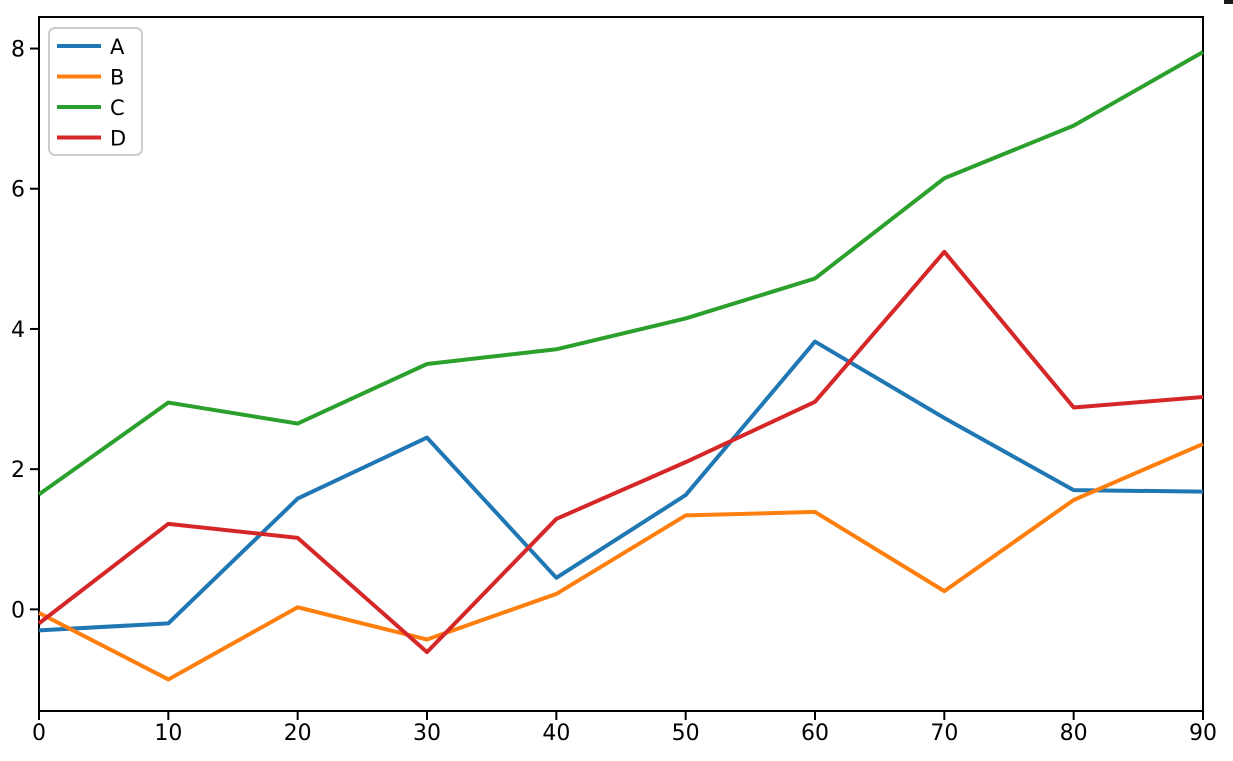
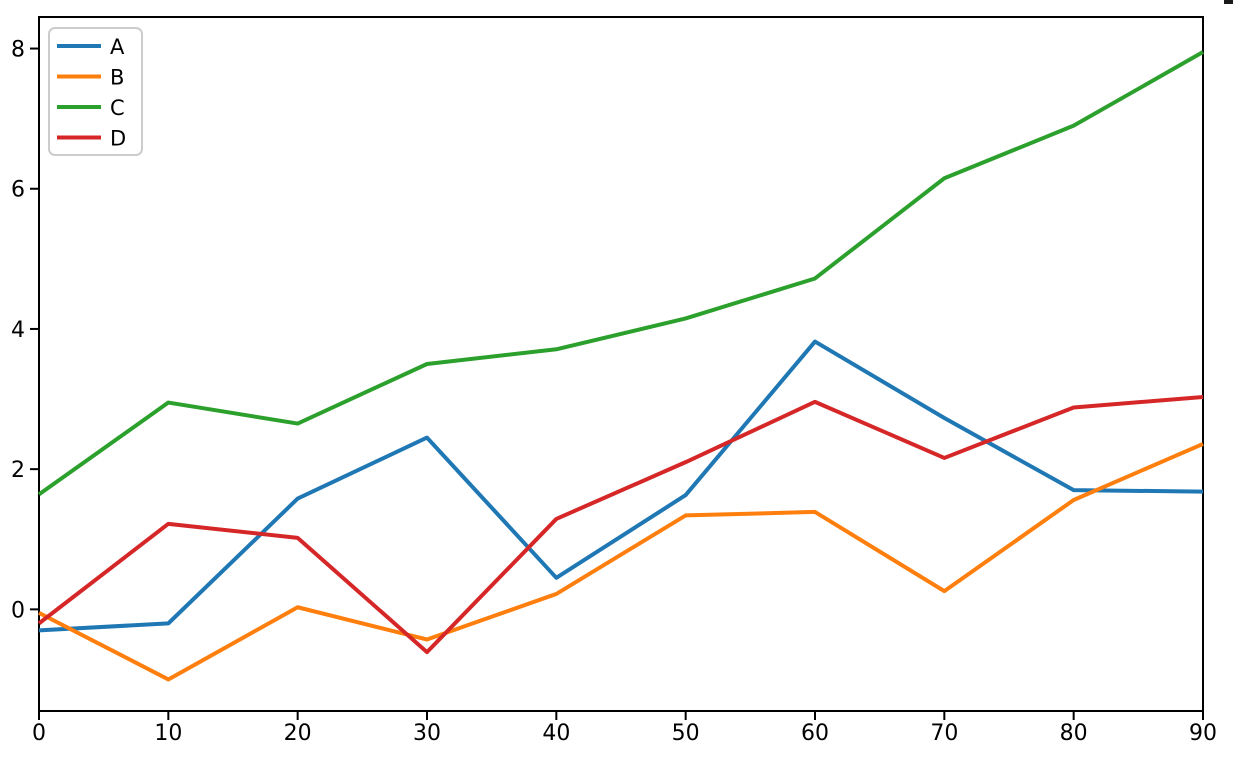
D/70: 5.1 -> 2.2
